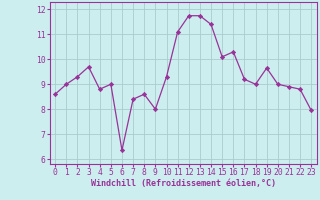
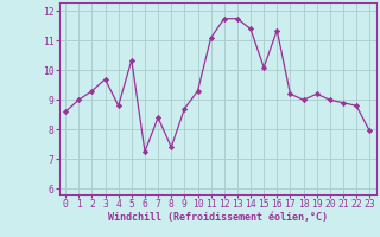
5: 9.00 -> 10.35
6: 6.35 -> 7.25
8: 8.60 -> 7.40
9: 8.00 -> 8.70
16: 10.30 -> 11.35
19: 9.65 -> 9.20
